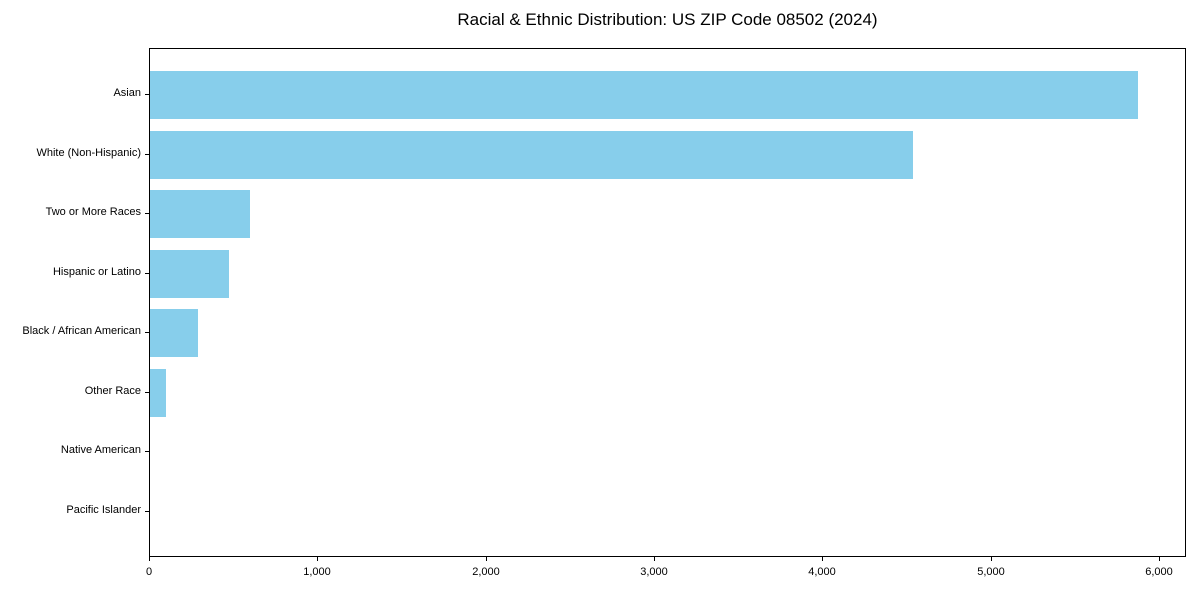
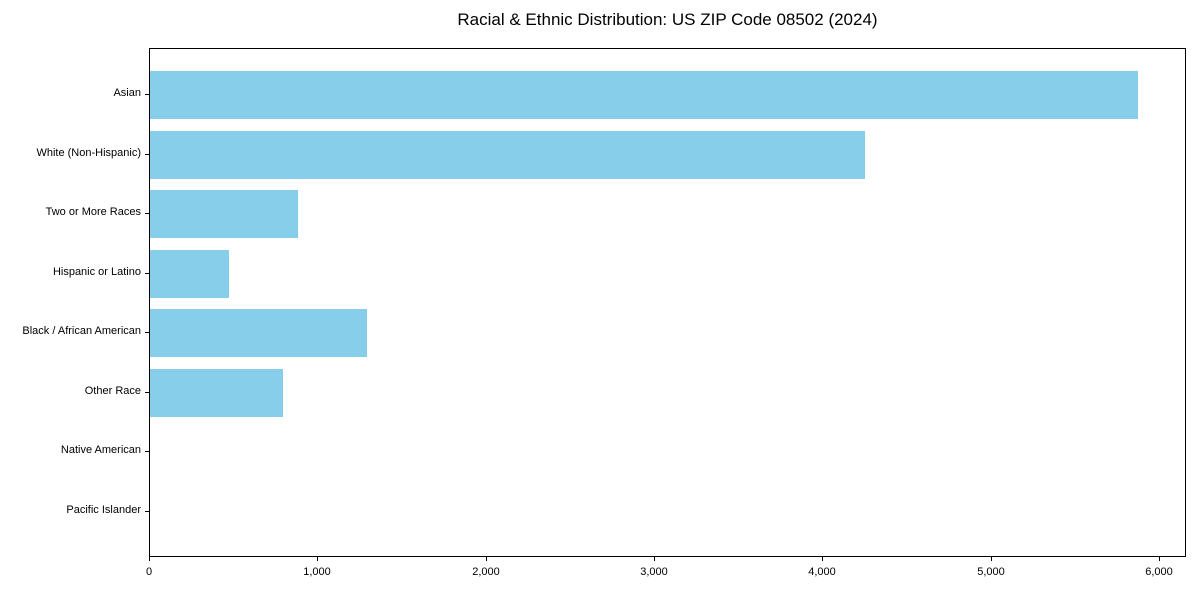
White (Non-Hispanic): 4530 -> 4250
Two or More Races: 600 -> 880
Black / African American: 280 -> 1290
Other Race: 100 -> 790
